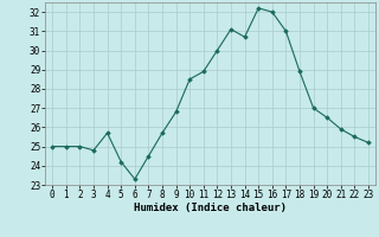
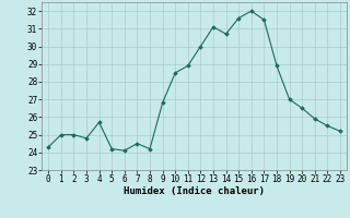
0: 25.0 -> 24.3
6: 23.3 -> 24.1
8: 25.7 -> 24.2
15: 32.2 -> 31.6
17: 31.0 -> 31.5
